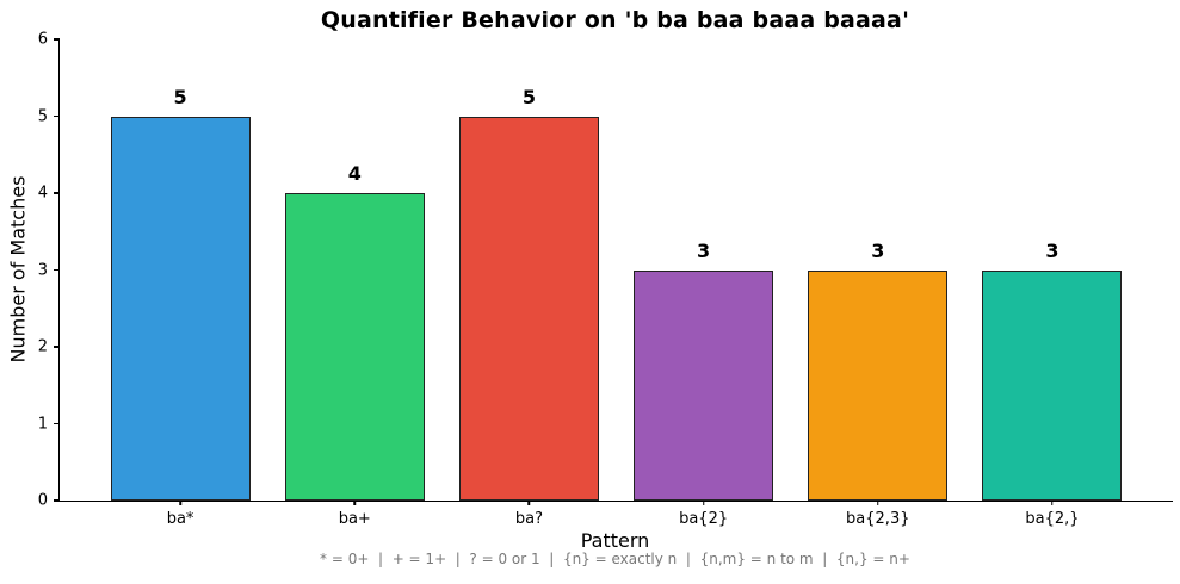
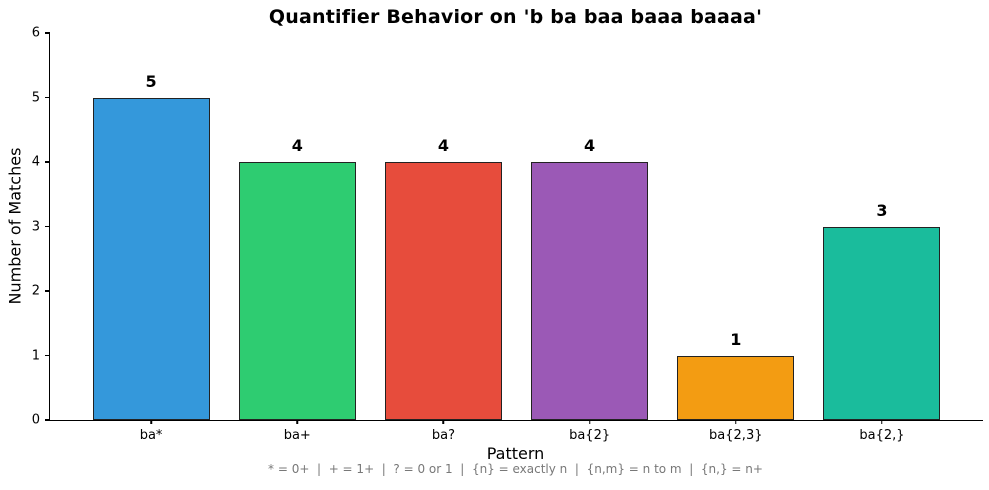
ba?: 5 -> 4
ba{2}: 3 -> 4
ba{2,3}: 3 -> 1
